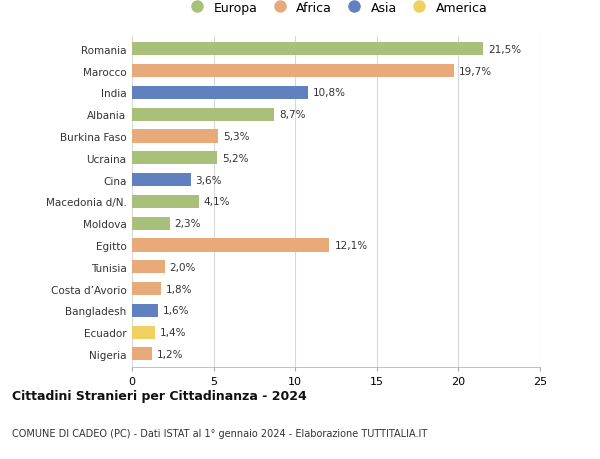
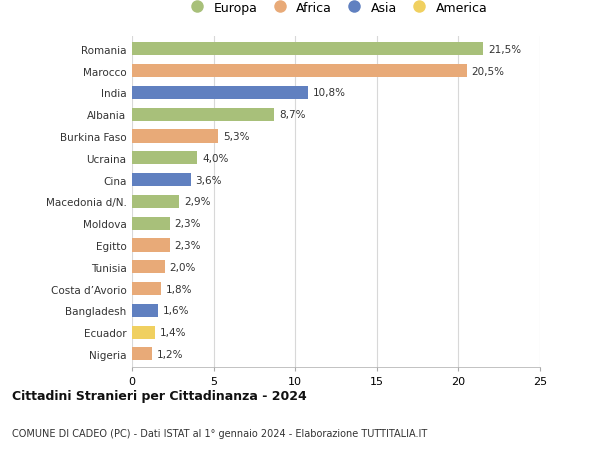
Marocco: 19,7% -> 20,5%
Ucraina: 5,2% -> 4,0%
Macedonia d/N.: 4,1% -> 2,9%
Egitto: 12,1% -> 2,3%
